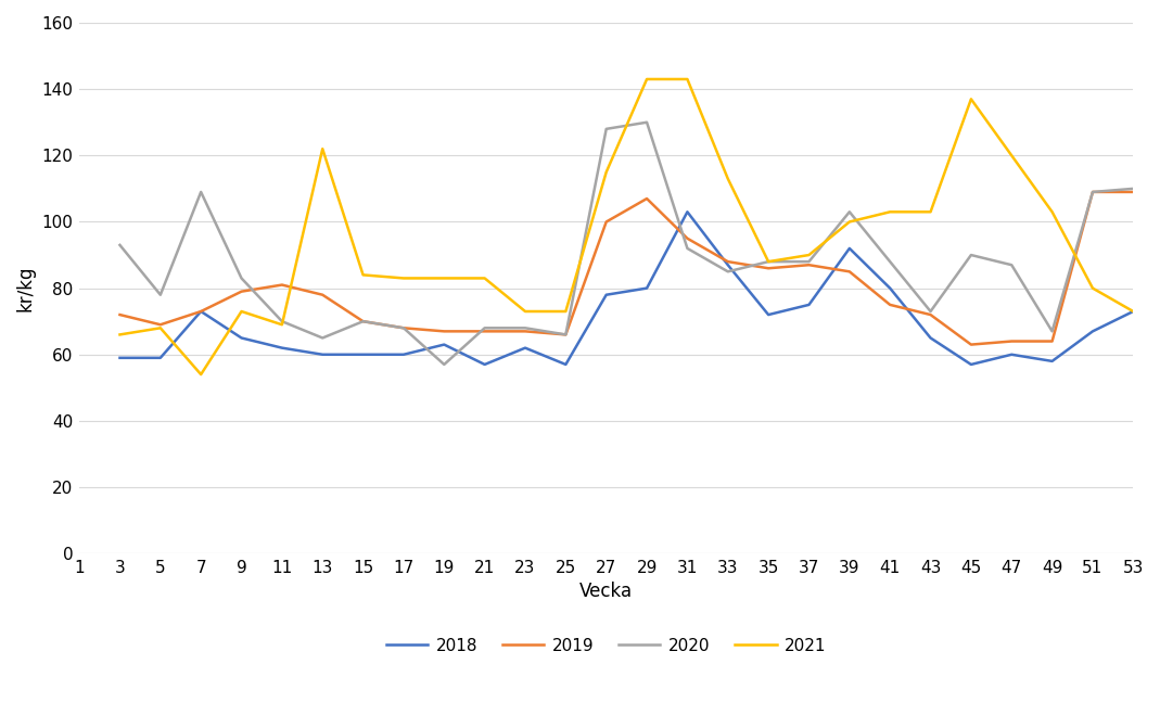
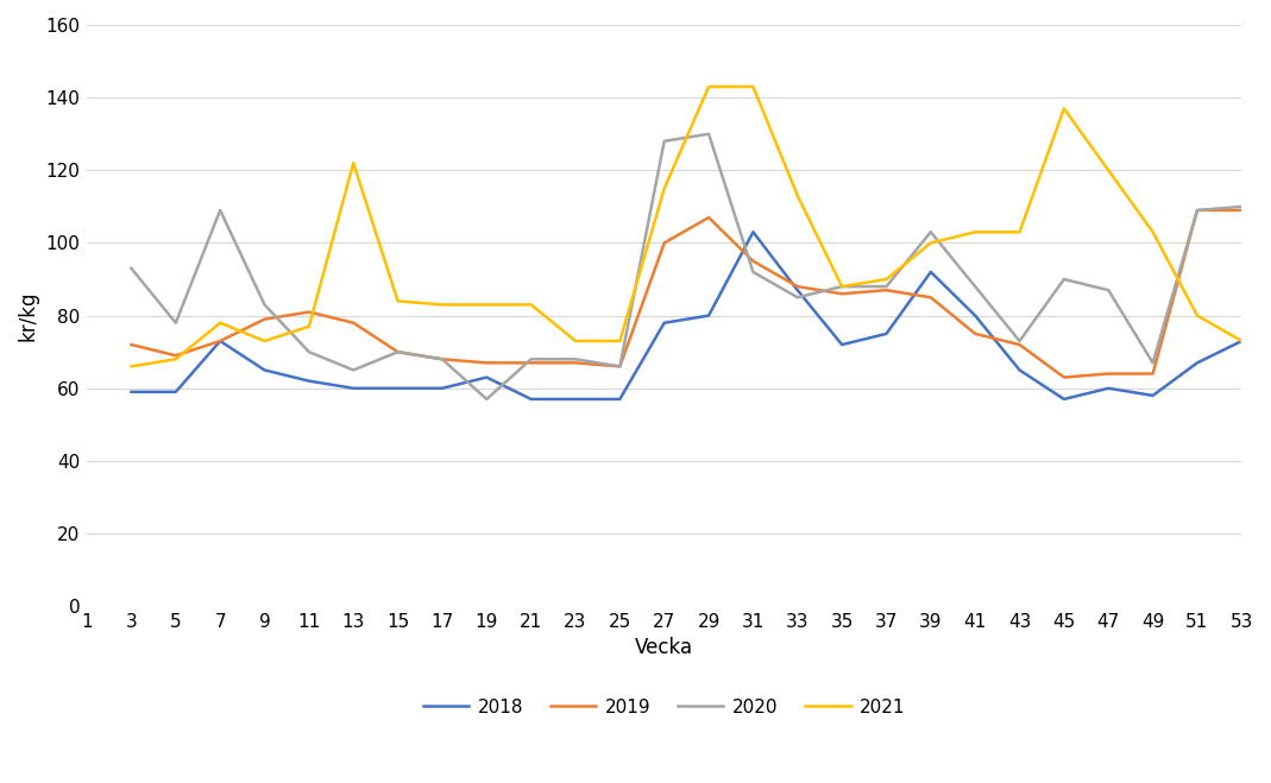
2021/7: 54 -> 78
2021/11: 69 -> 77
2018/23: 62 -> 57
